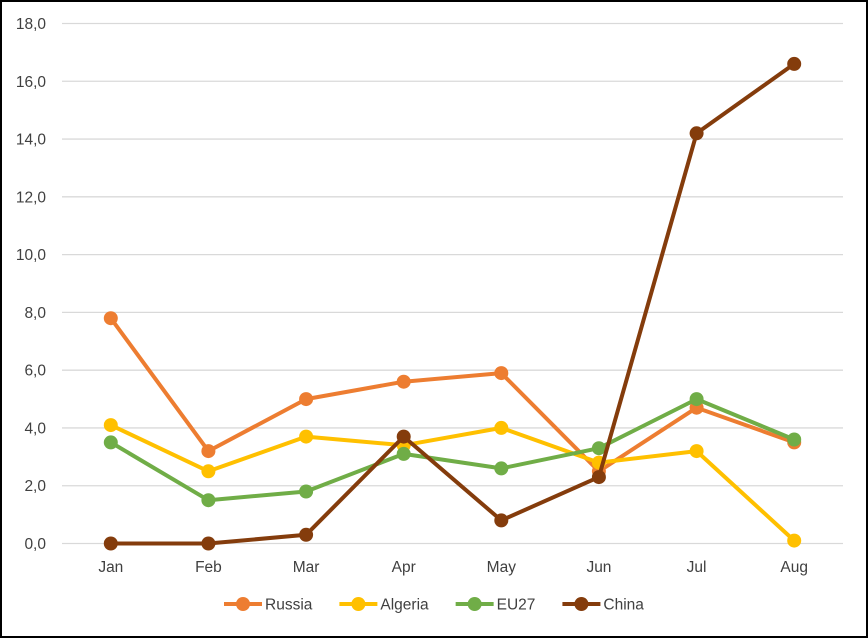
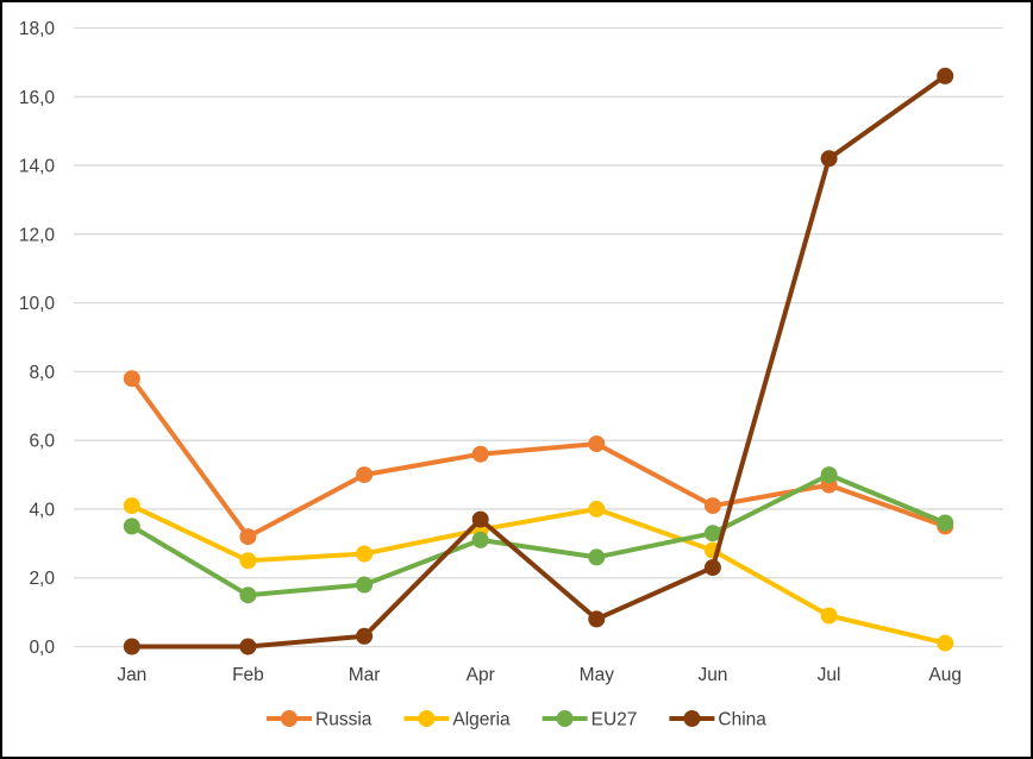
Algeria/Mar: 3,7 -> 2,7
Russia/Jun: 2,5 -> 4,1
Algeria/Jul: 3,2 -> 0,9
